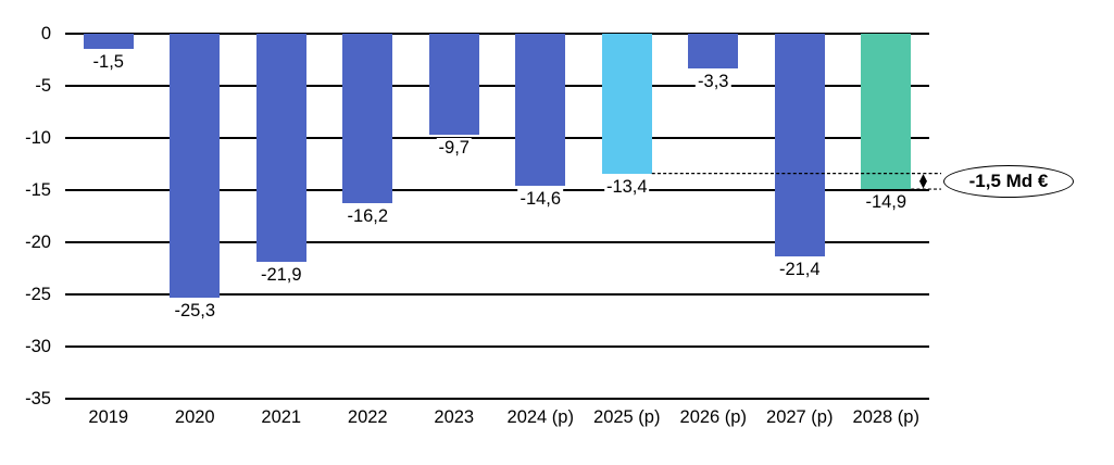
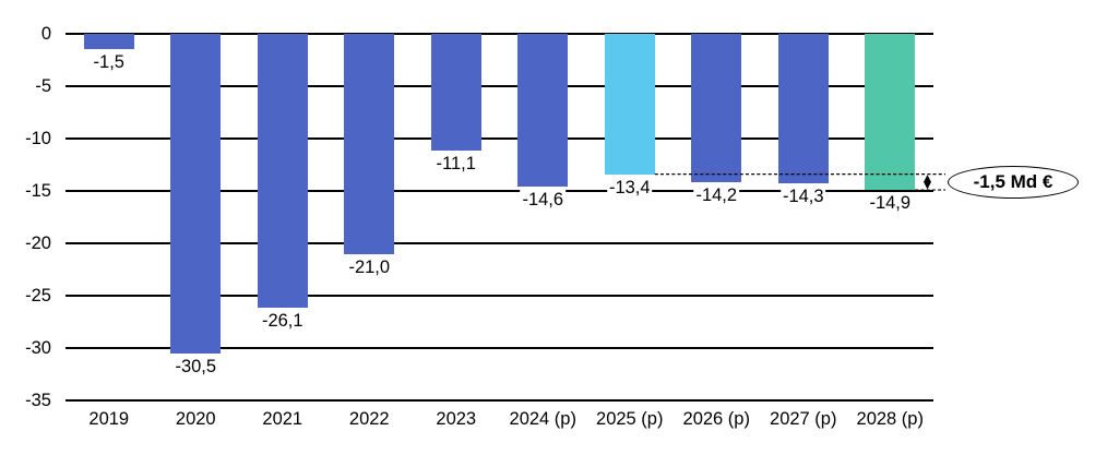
2020: -25,3 -> -30,5
2021: -21,9 -> -26,1
2022: -16,2 -> -21,0
2023: -9,7 -> -11,1
2026 (p): -3,3 -> -14,2
2027 (p): -21,4 -> -14,3
